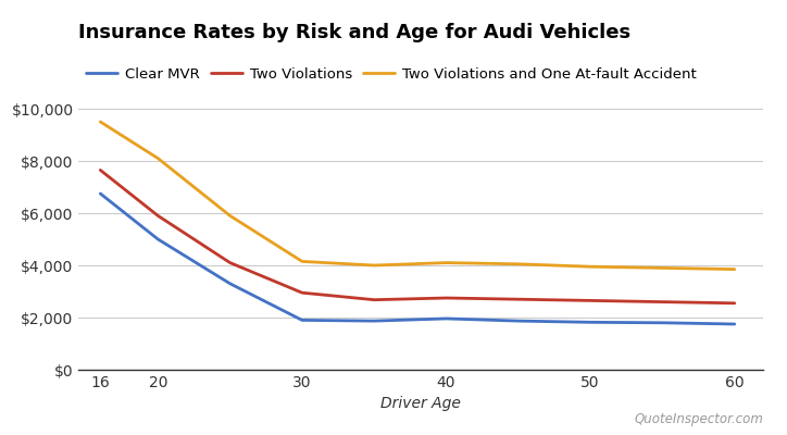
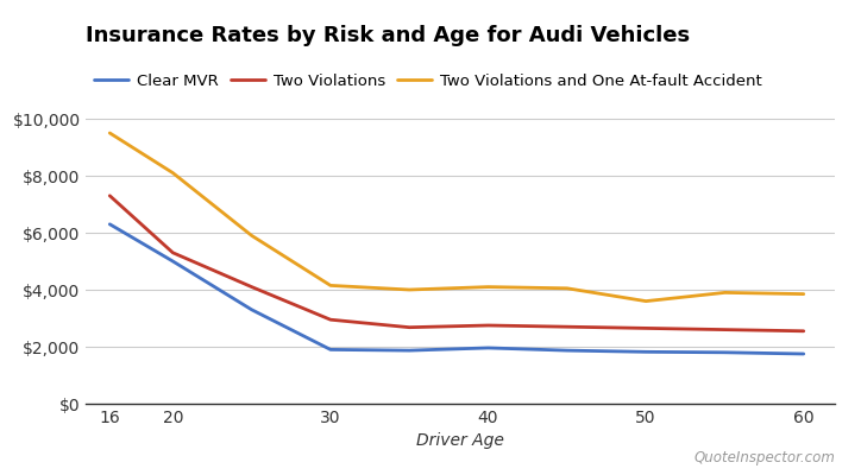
Clear MVR/16: $6,750 -> $6,300
Two Violations/16: $7,650 -> $7,300
Two Violations/20: $5,900 -> $5,300
Two Violations and One At-fault Accident/50: $3,950 -> $3,600
